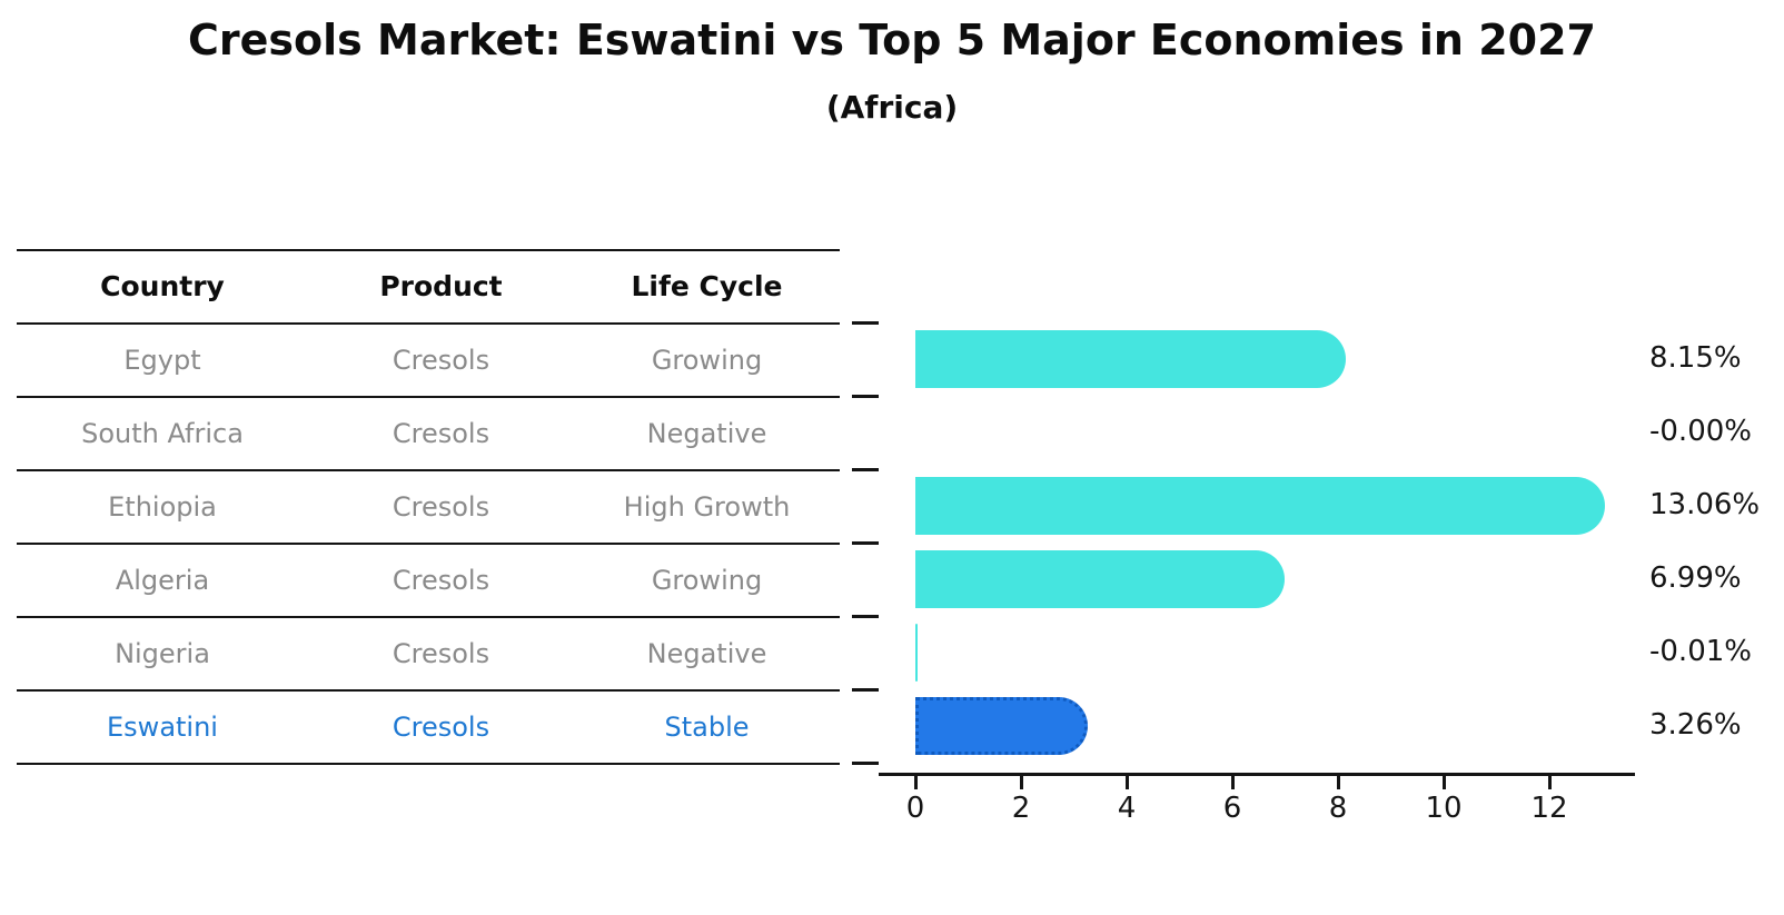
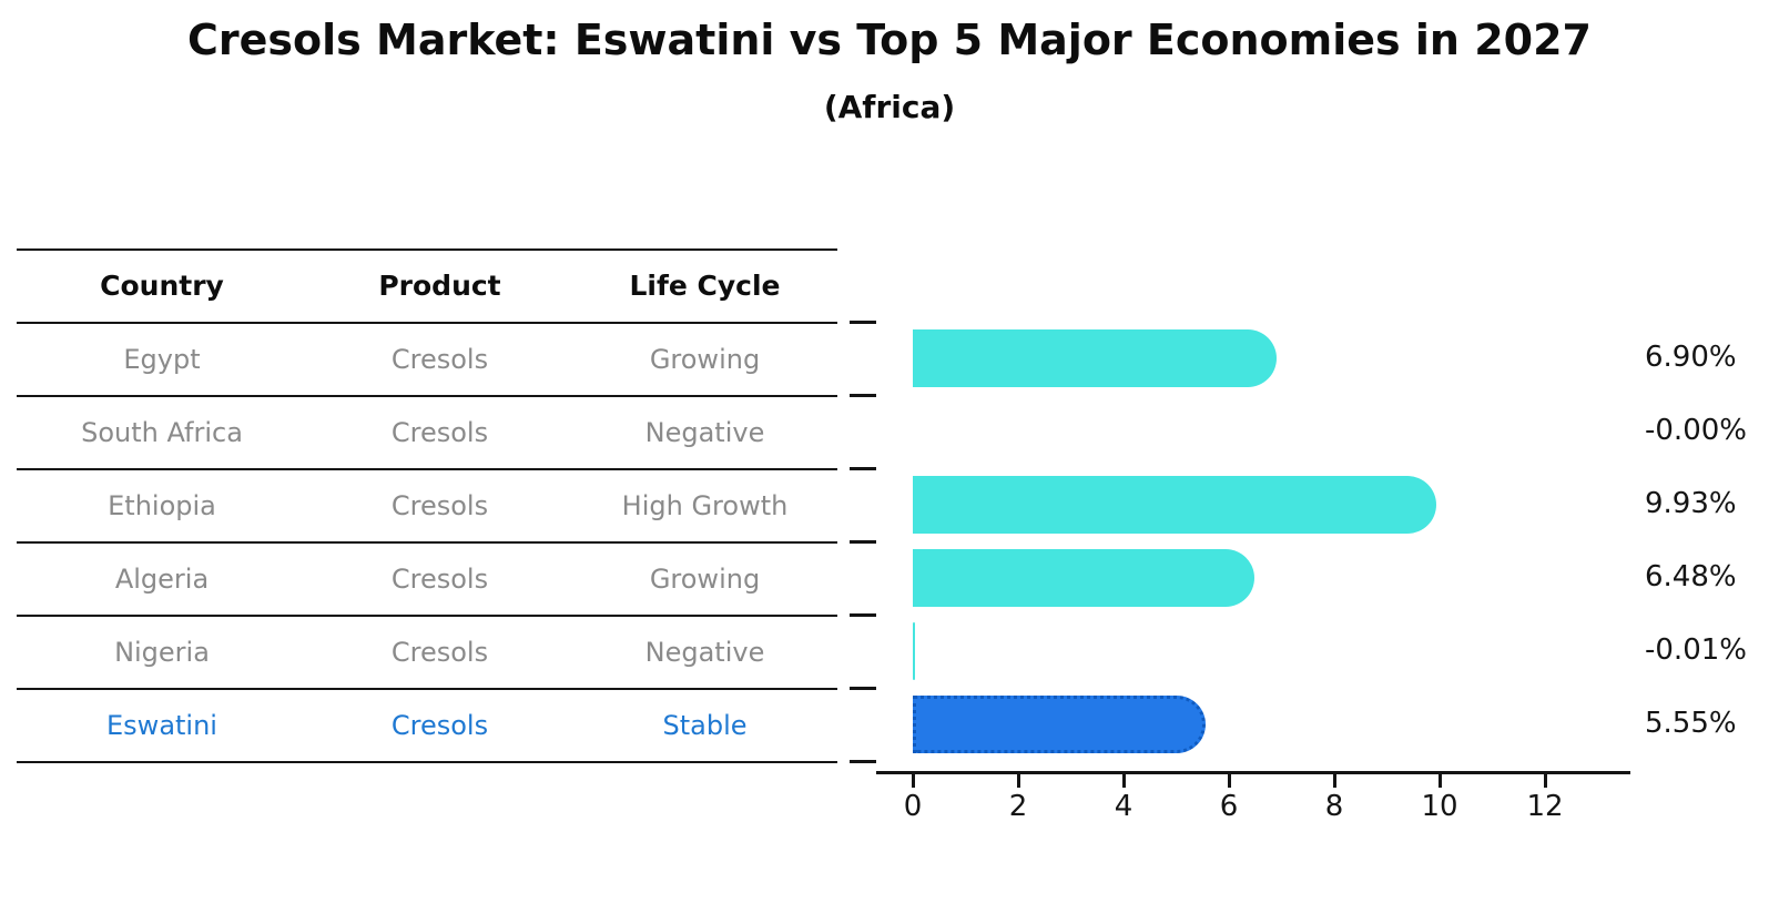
Egypt: 8.15% -> 6.90%
Ethiopia: 13.06% -> 9.93%
Algeria: 6.99% -> 6.48%
Eswatini: 3.26% -> 5.55%
